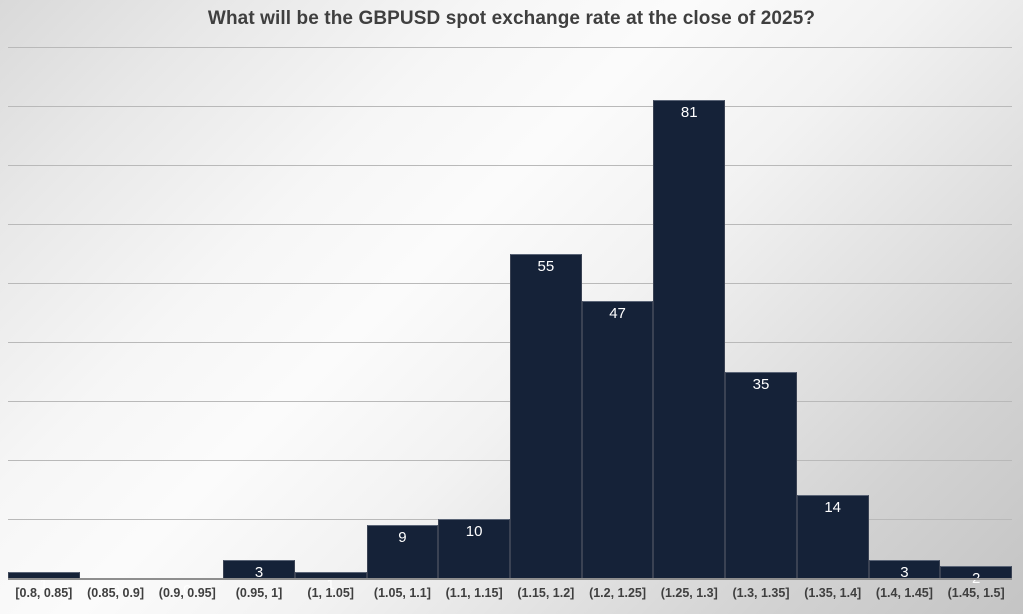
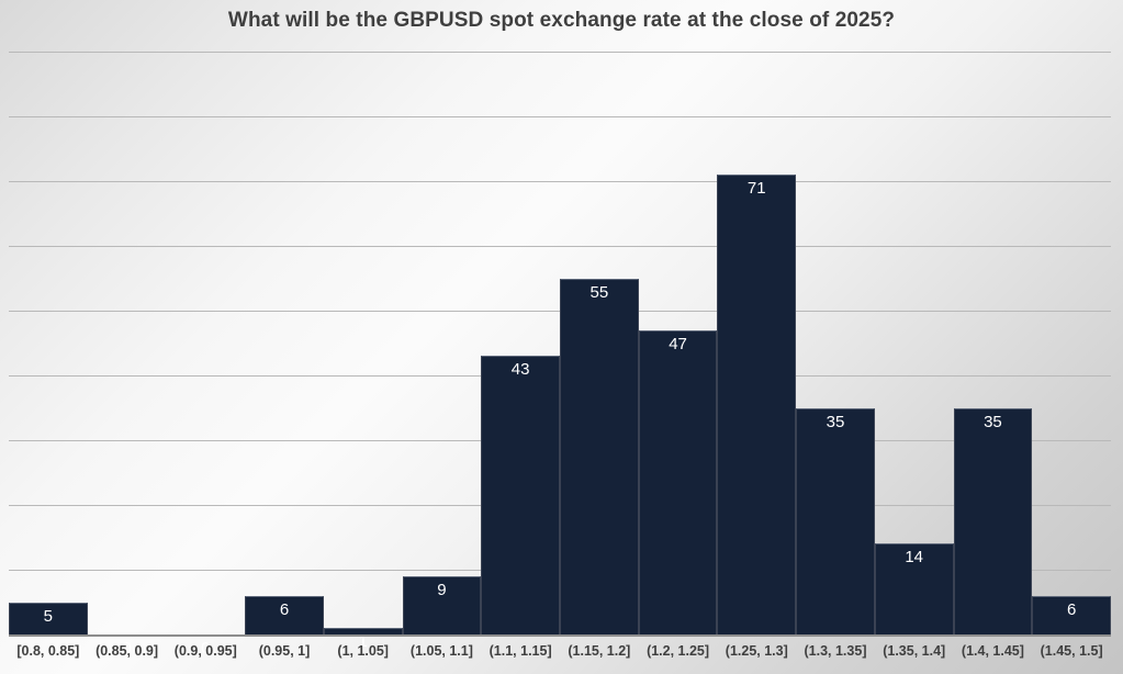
[0.8, 0.85]: 1 -> 5
(0.95, 1]: 3 -> 6
(1.1, 1.15]: 10 -> 43
(1.25, 1.3]: 81 -> 71
(1.4, 1.45]: 3 -> 35
(1.45, 1.5]: 2 -> 6
